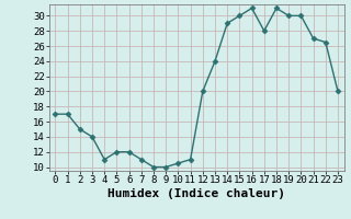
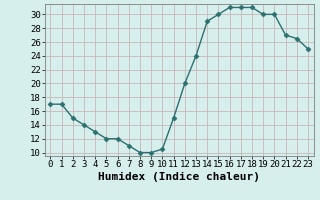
4: 11.0 -> 13.0
11: 11.0 -> 15.0
17: 28.0 -> 31.0
23: 20.0 -> 25.0
